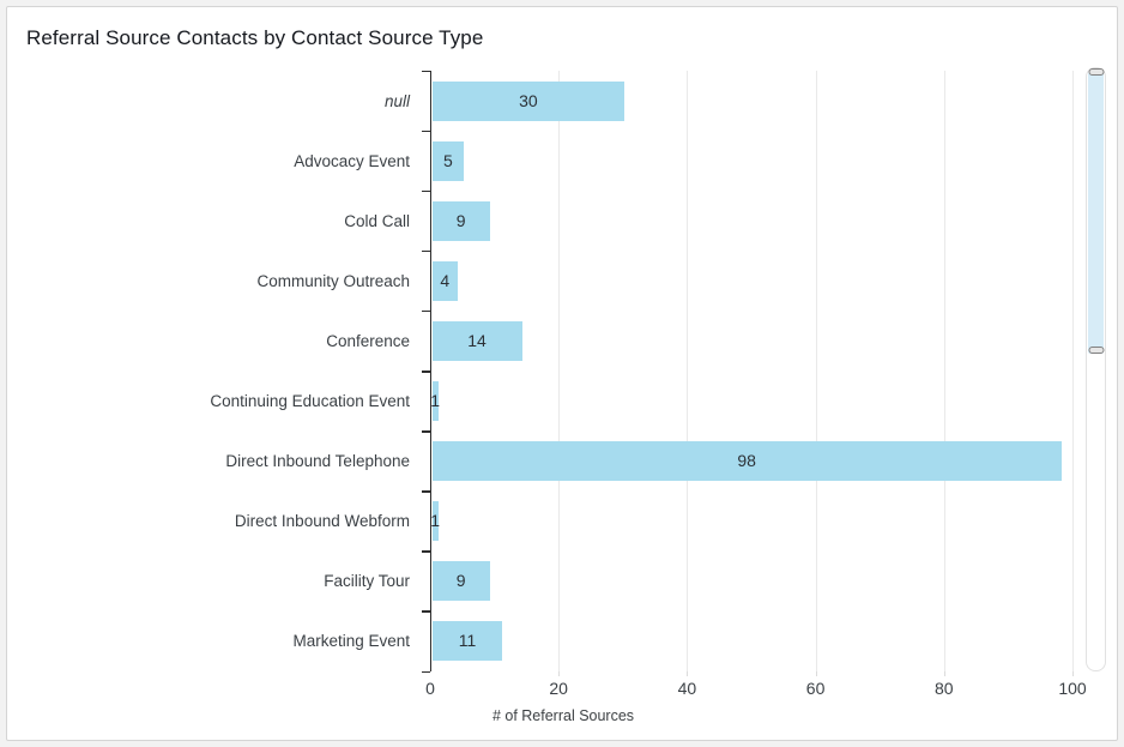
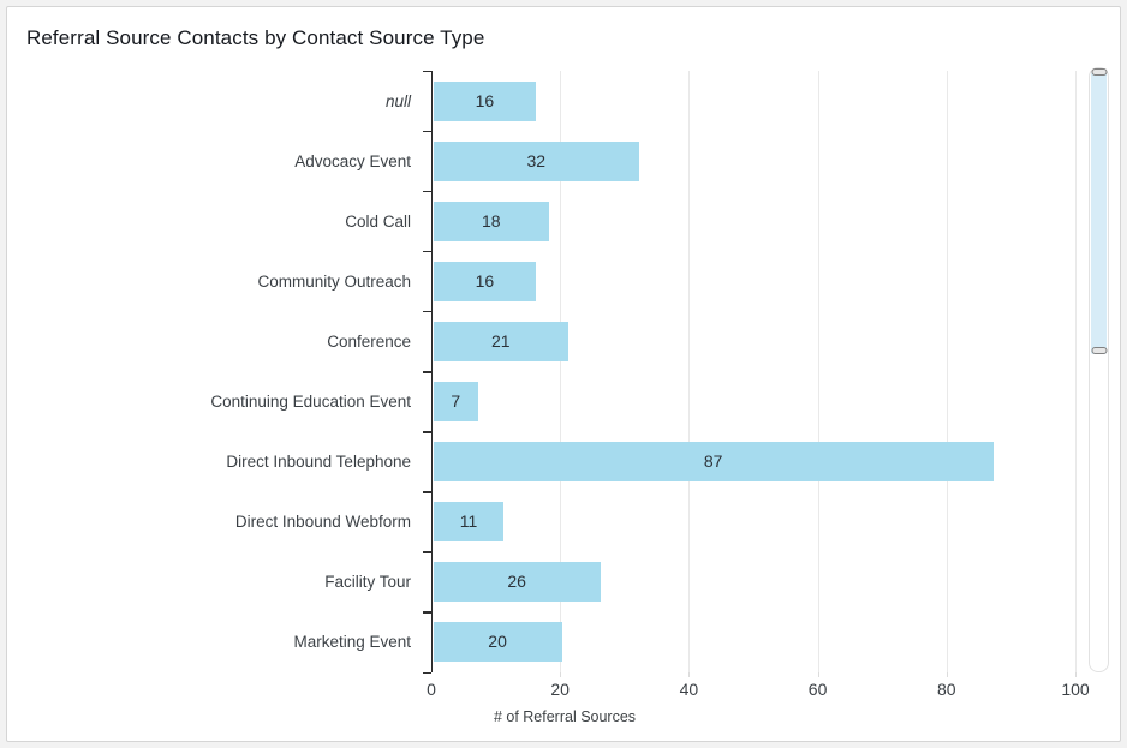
null: 30 -> 16
Advocacy Event: 5 -> 32
Cold Call: 9 -> 18
Community Outreach: 4 -> 16
Conference: 14 -> 21
Continuing Education Event: 1 -> 7
Direct Inbound Telephone: 98 -> 87
Direct Inbound Webform: 1 -> 11
Facility Tour: 9 -> 26
Marketing Event: 11 -> 20
